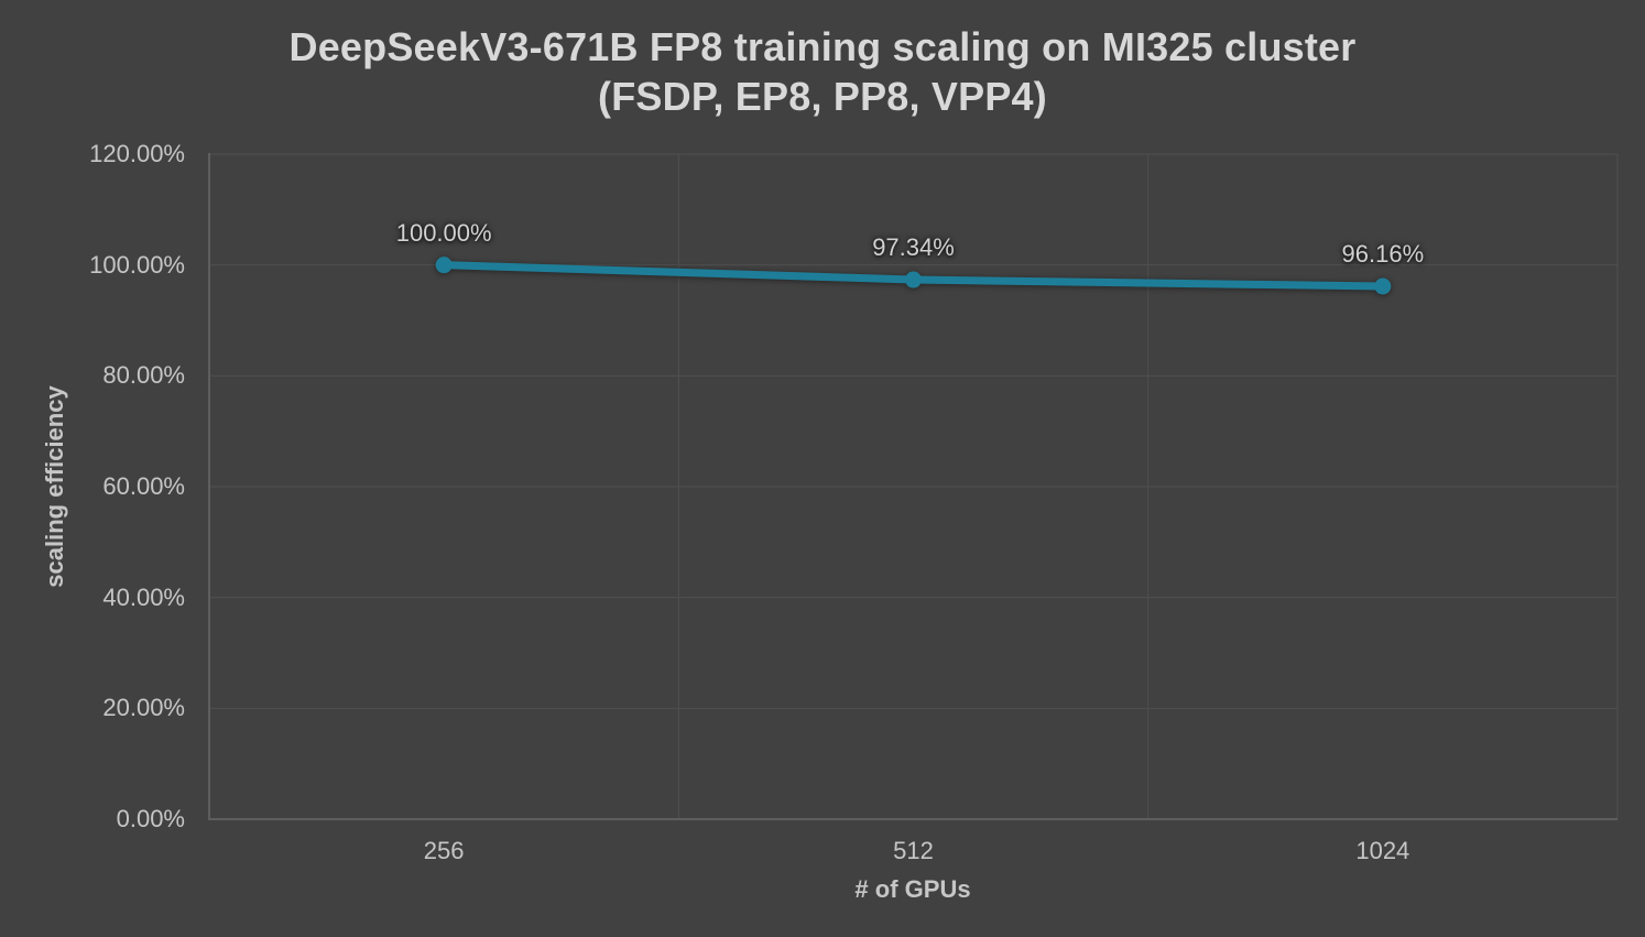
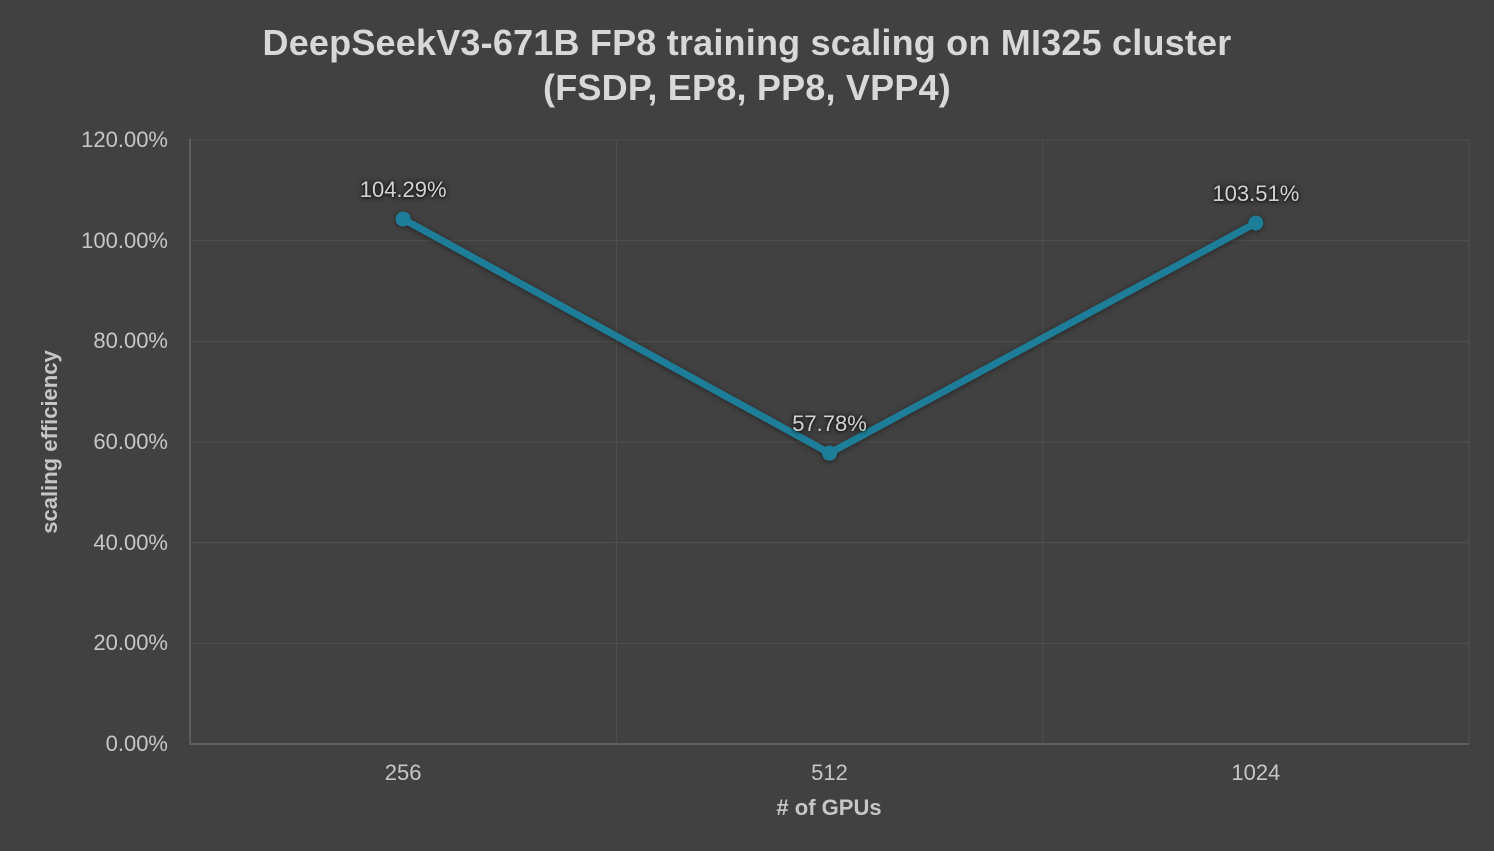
256: 100.00% -> 104.29%
512: 97.34% -> 57.78%
1024: 96.16% -> 103.51%
